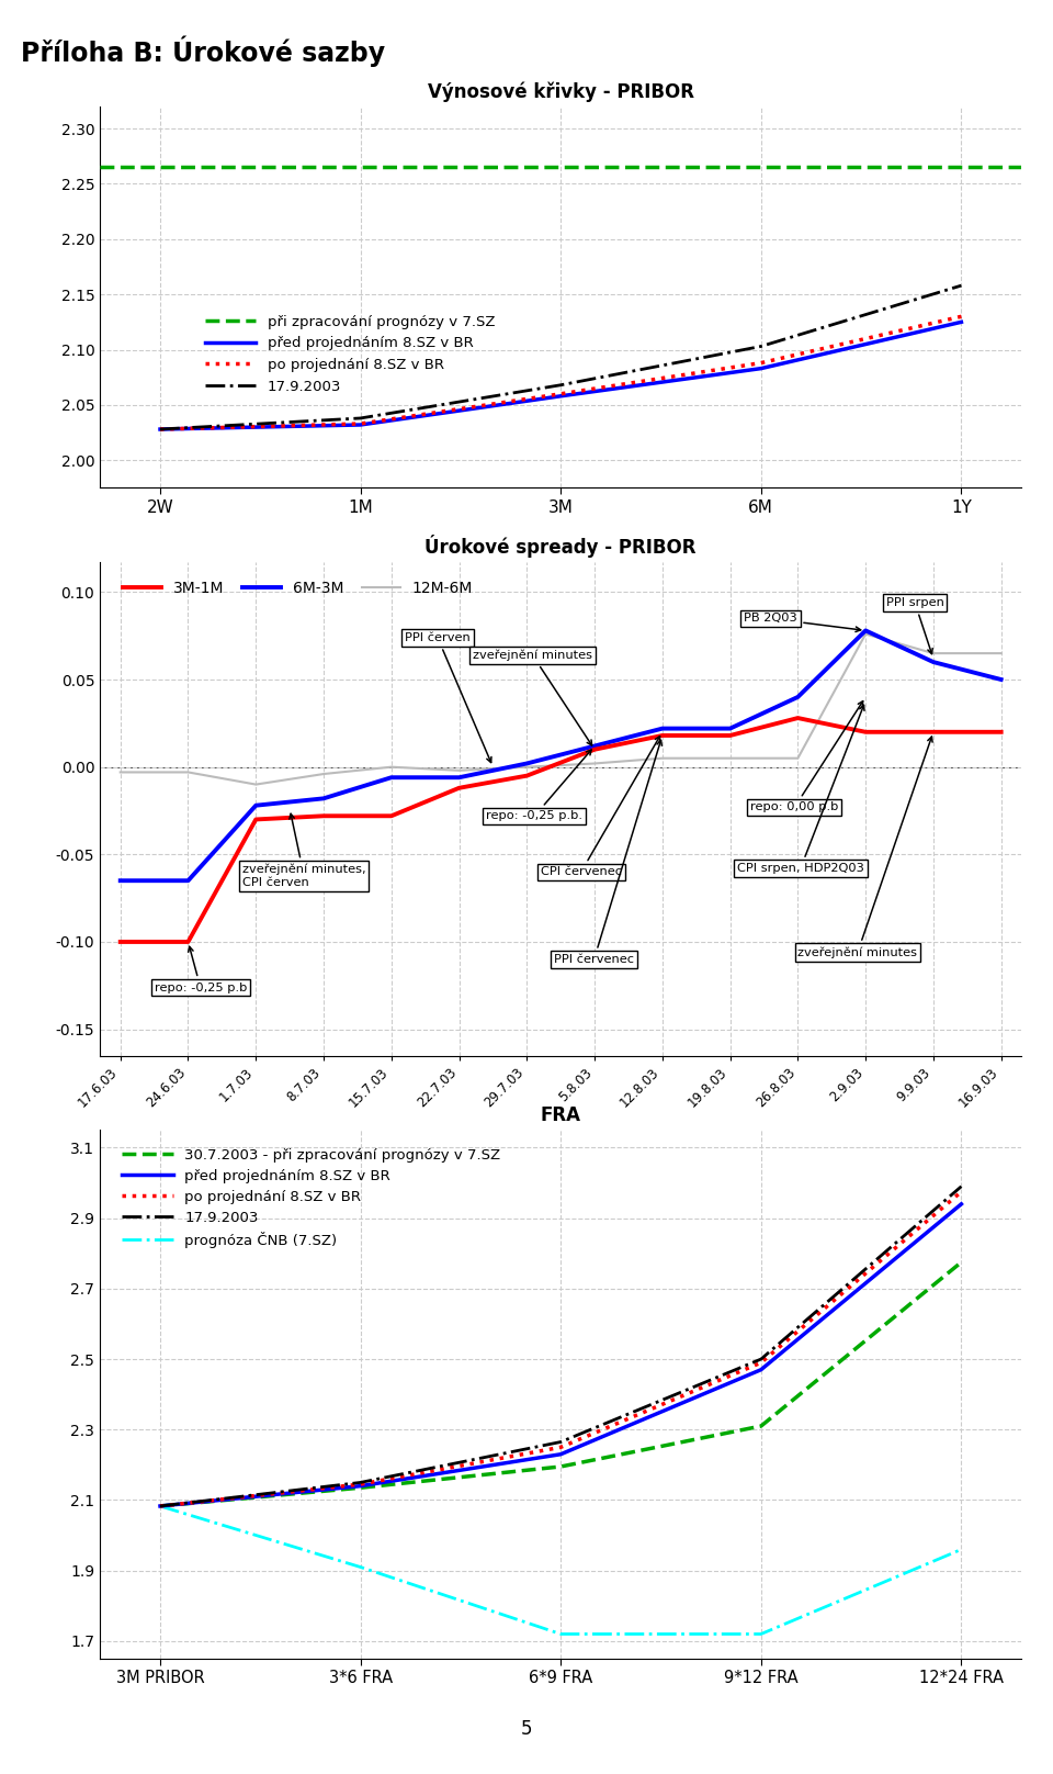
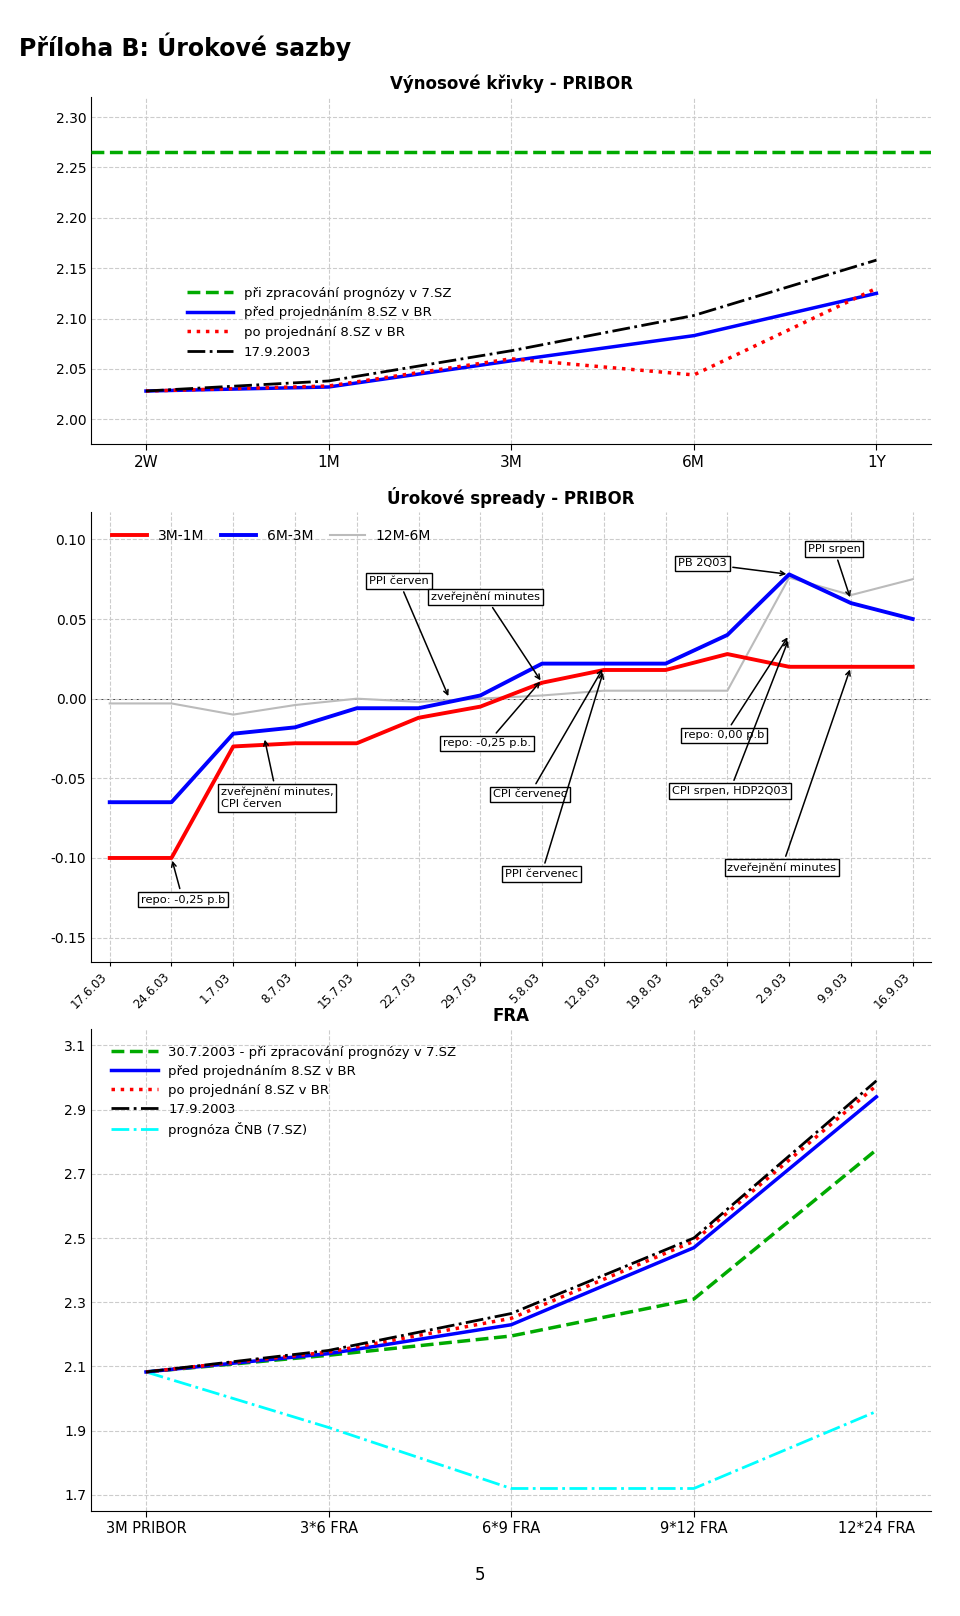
Výnosové křivky - PRIBOR/po projednání 8.SZ v BR/6M: 2.088 -> 2.044
Úrokové spready - PRIBOR/6M-3M/5.8.03: 0.012 -> 0.022
Úrokové spready - PRIBOR/12M-6M/16.9.03: 0.065 -> 0.075
